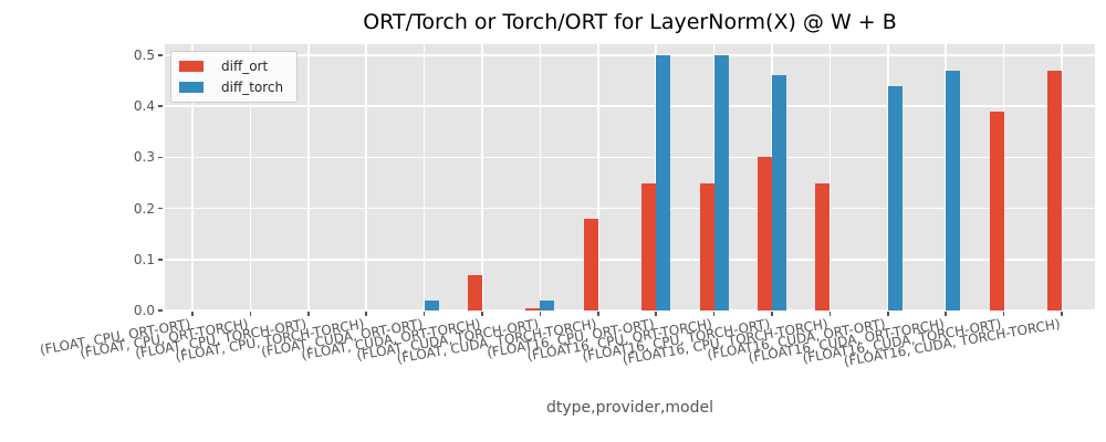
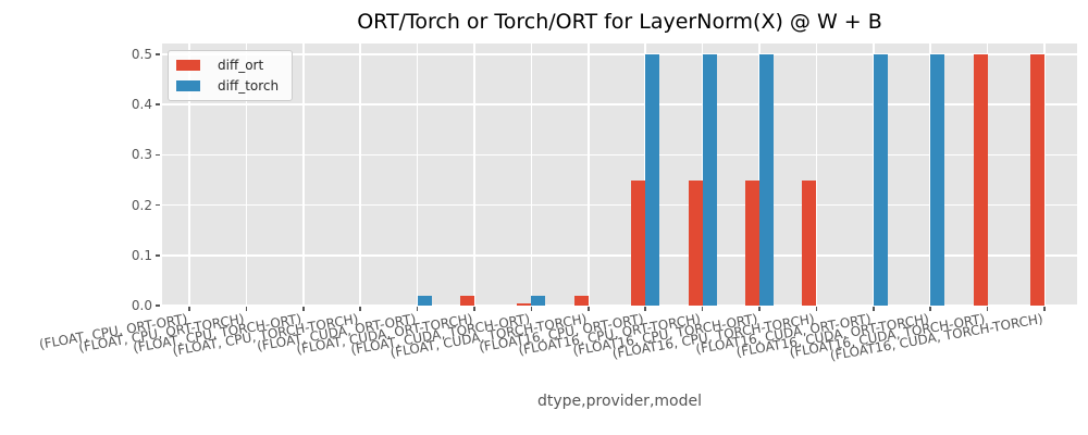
diff_ort/(FLOAT, CUDA, ORT-TORCH): 0.07 -> 0.02
diff_ort/(FLOAT, CUDA, TORCH-TORCH): 0.18 -> 0.02
diff_ort/(FLOAT16, CPU, TORCH-ORT): 0.30 -> 0.25
diff_torch/(FLOAT16, CPU, TORCH-ORT): 0.46 -> 0.50
diff_torch/(FLOAT16, CUDA, ORT-ORT): 0.44 -> 0.50
diff_torch/(FLOAT16, CUDA, ORT-TORCH): 0.47 -> 0.50
diff_ort/(FLOAT16, CUDA, TORCH-ORT): 0.39 -> 0.50
diff_ort/(FLOAT16, CUDA, TORCH-TORCH): 0.47 -> 0.50
